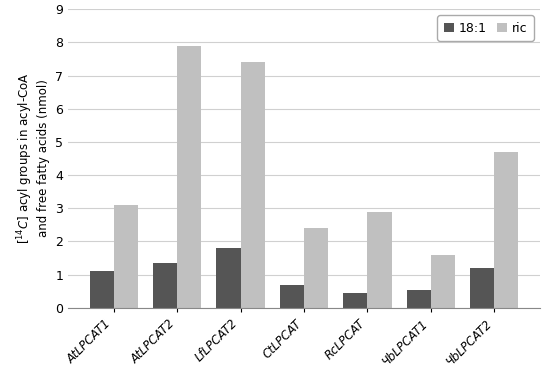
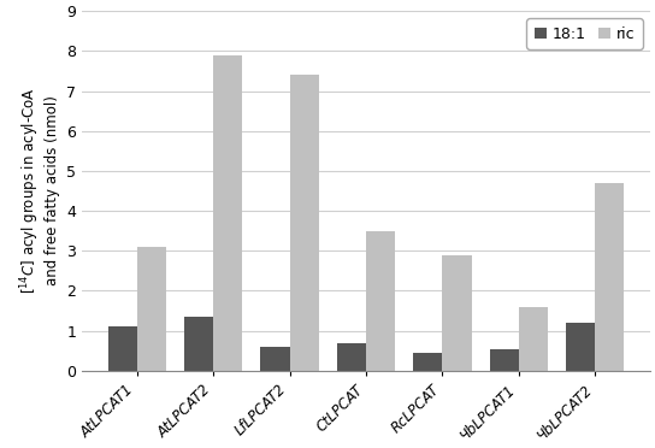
18:1/LfLPCAT2: 1.80 -> 0.60
ric/CtLPCAT: 2.4 -> 3.5
